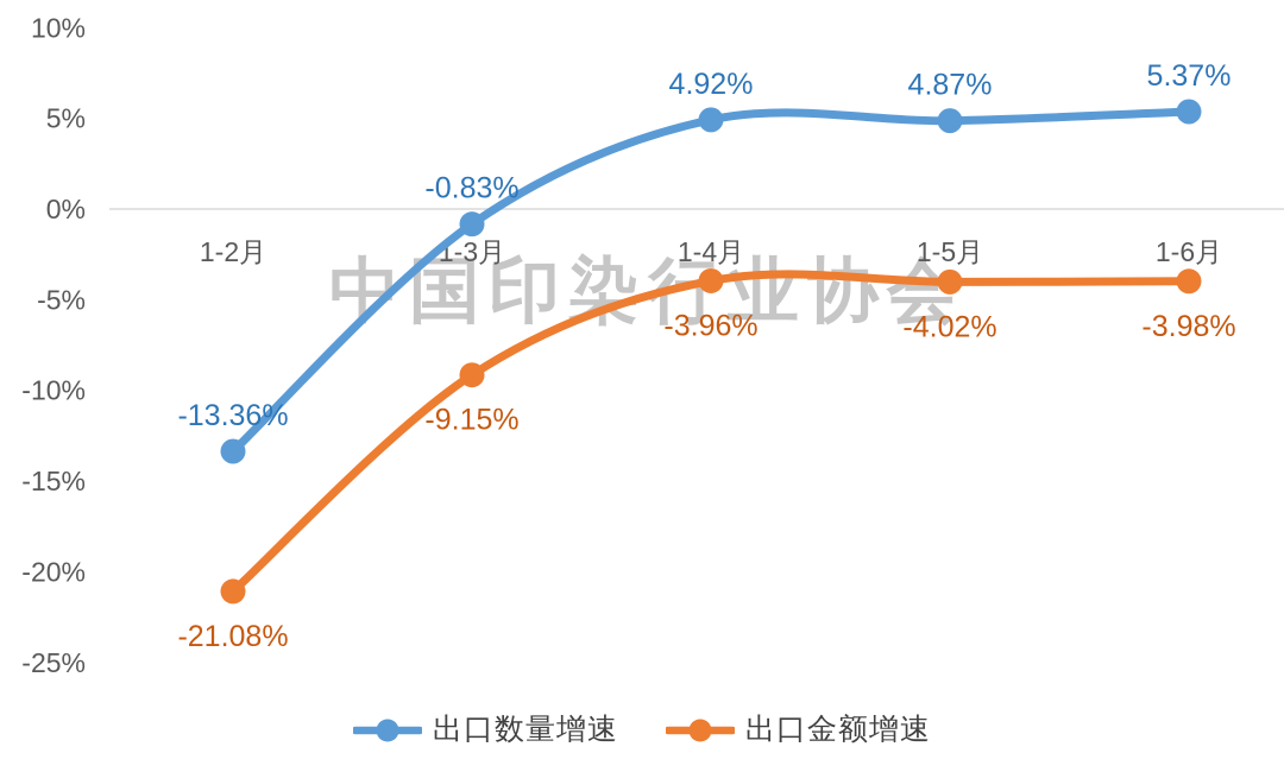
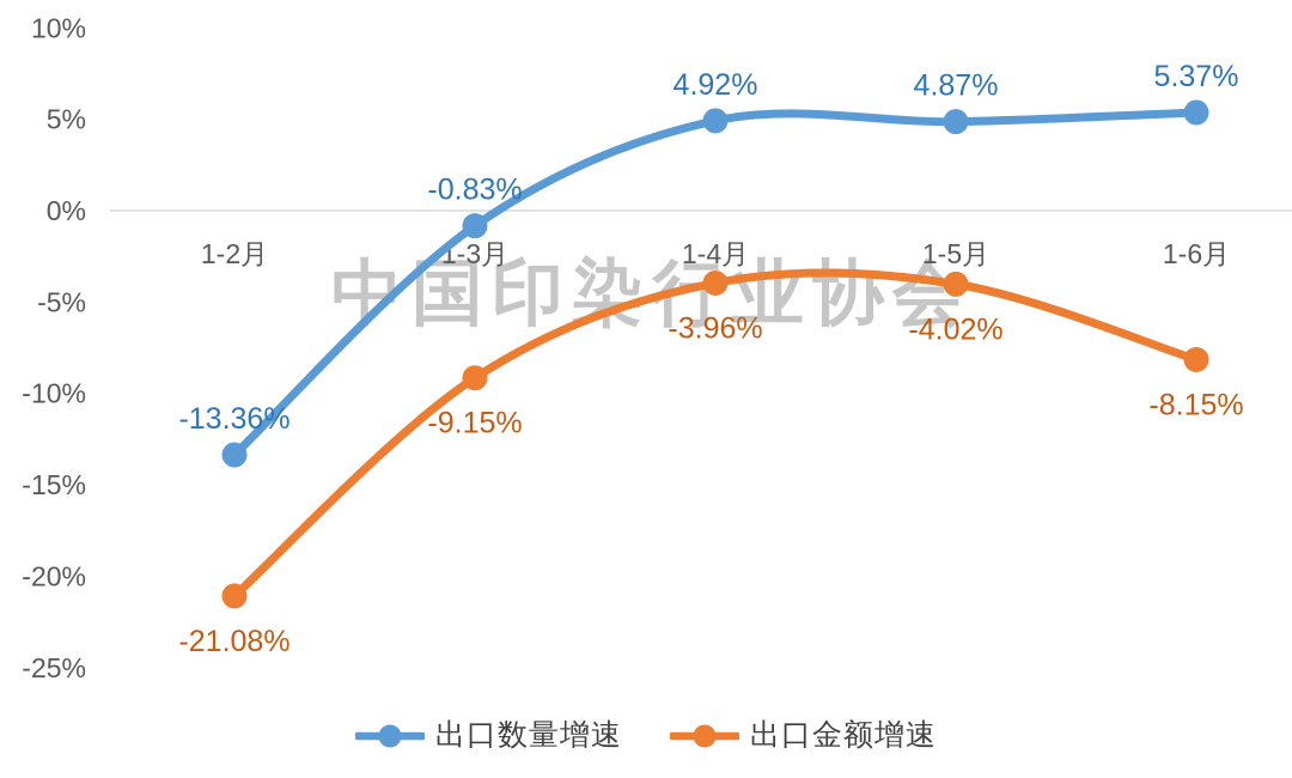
出口金额增速/1-6月: -3.98% -> -8.15%
